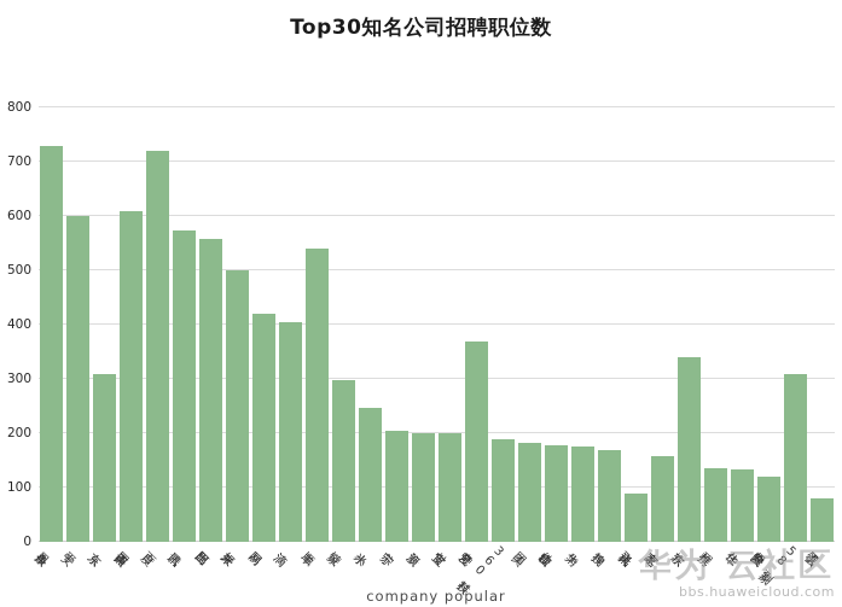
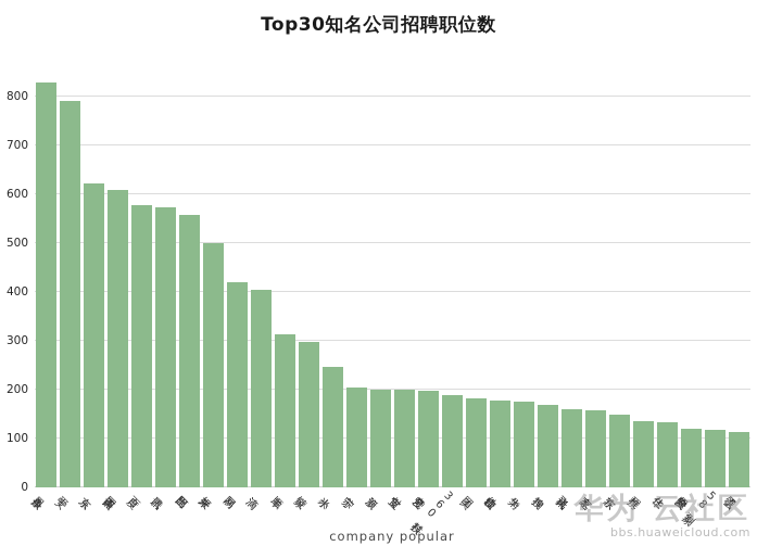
今日头条: 730 -> 830
平安: 600 -> 790
京东: 310 -> 620
百度: 720 -> 580
顺丰: 540 -> 310
爱奇艺: 370 -> 200
科大讯飞: 90 -> 160
东软: 340 -> 150
58到家: 310 -> 120
饿了么: 80 -> 110
